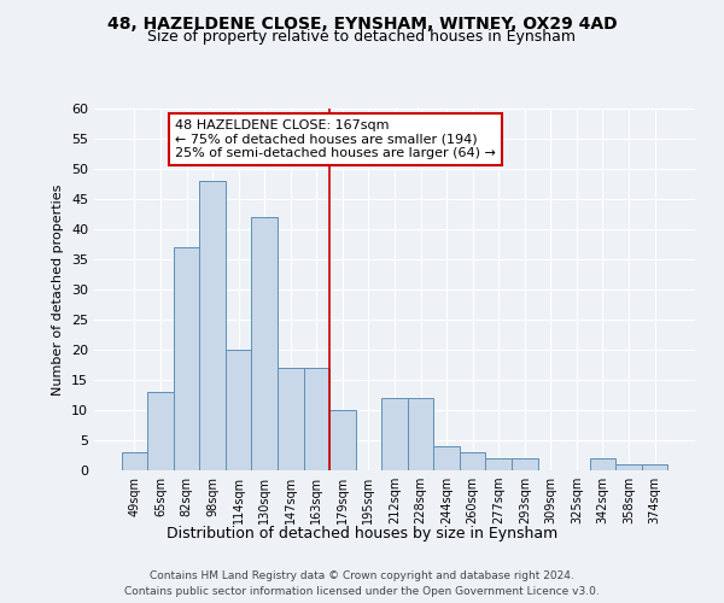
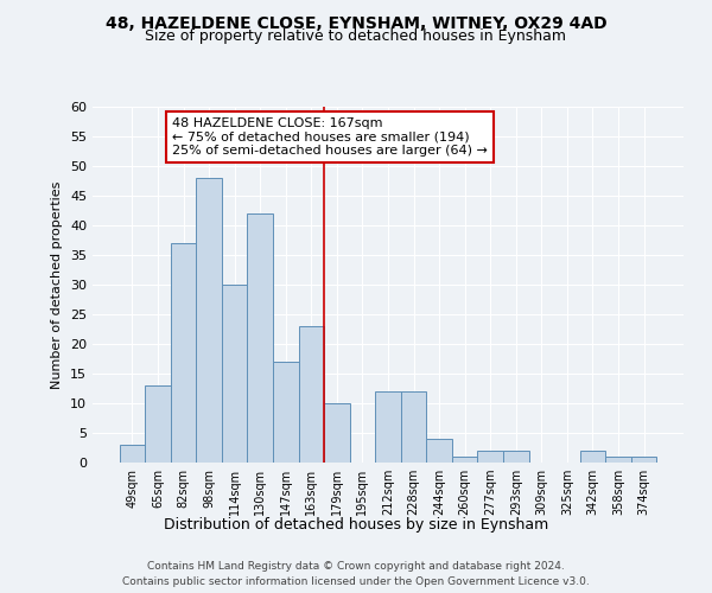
114sqm: 20 -> 30
163sqm: 17 -> 23
260sqm: 3 -> 1
